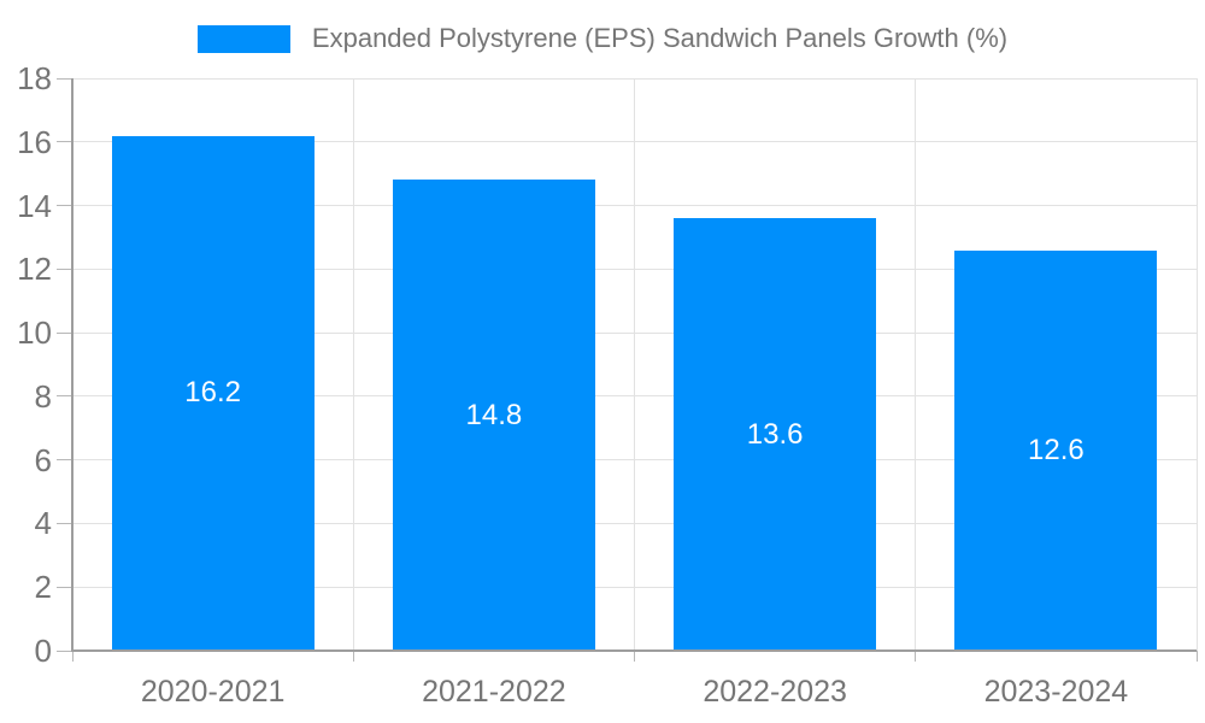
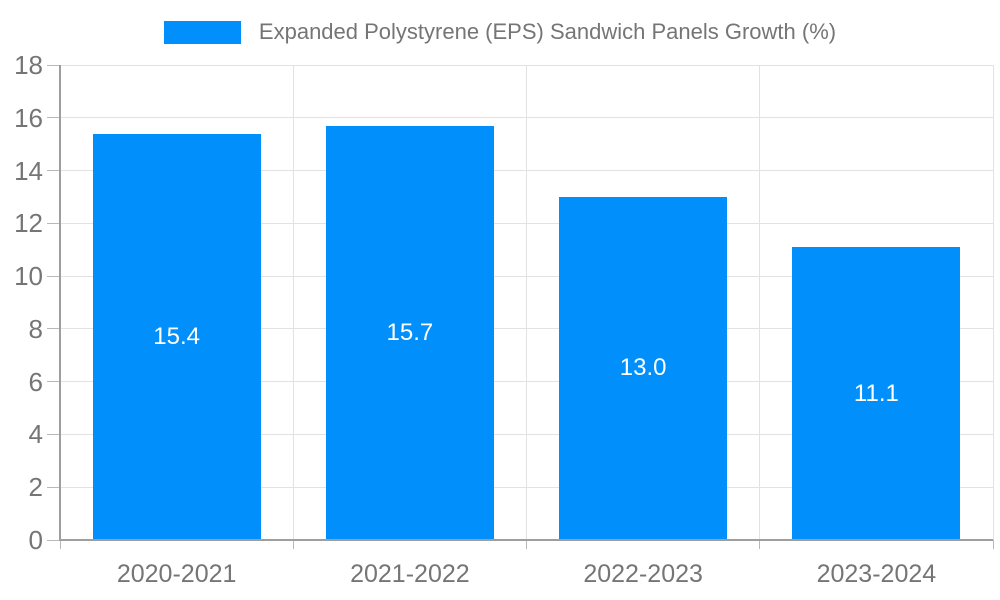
2020-2021: 16.2 -> 15.4
2021-2022: 14.8 -> 15.7
2022-2023: 13.6 -> 13.0
2023-2024: 12.6 -> 11.1
